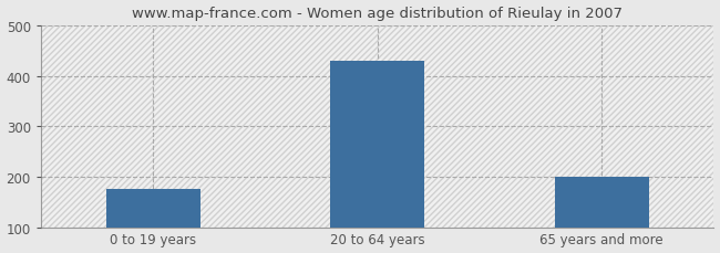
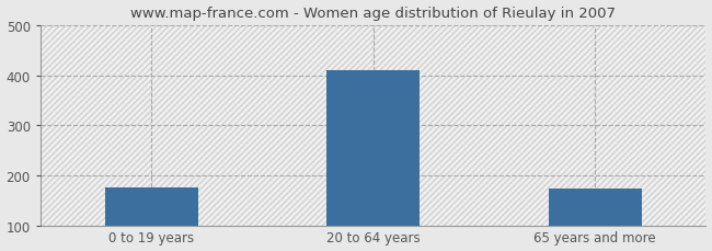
20 to 64 years: 430 -> 410
65 years and more: 200 -> 173
